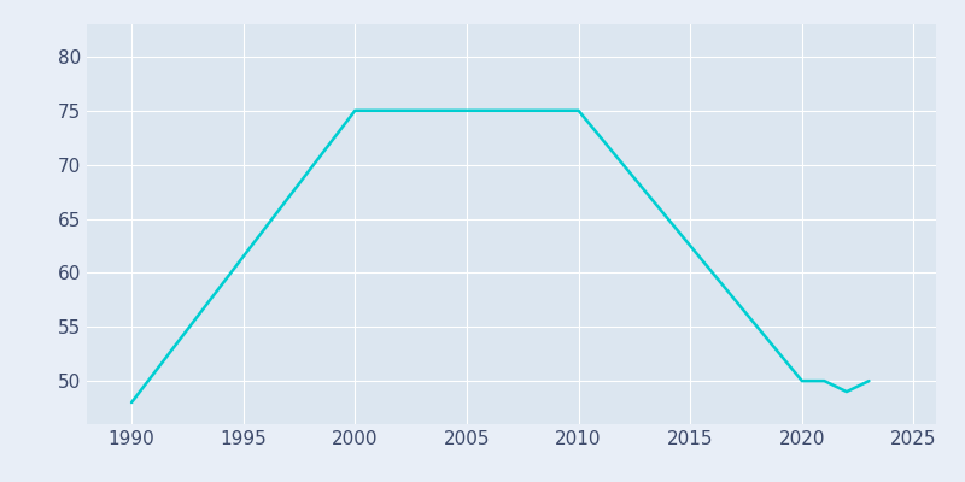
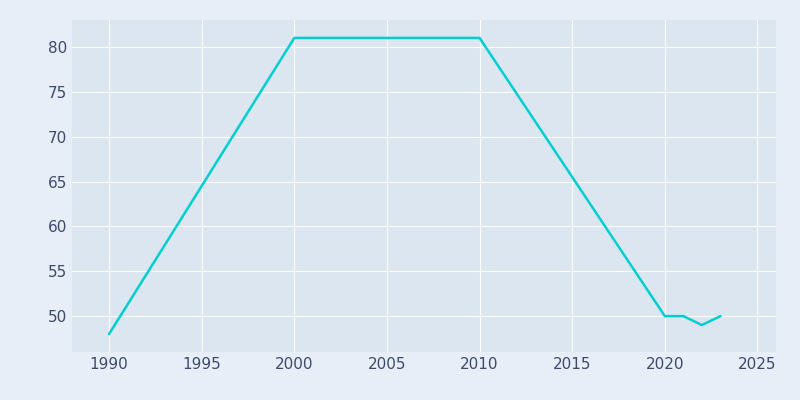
2000: 75 -> 81
2010: 75 -> 81
